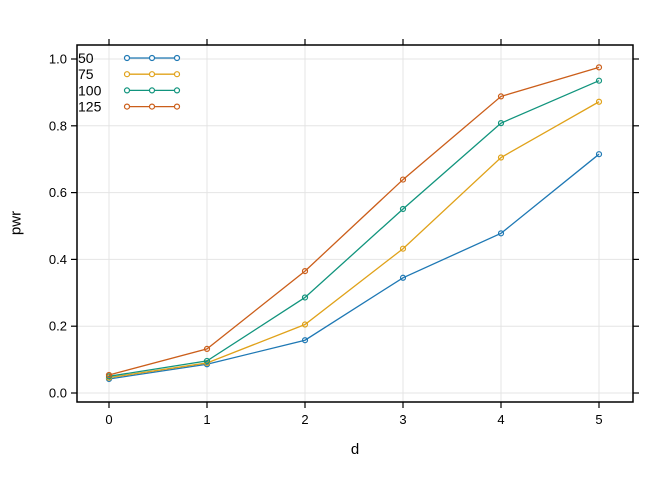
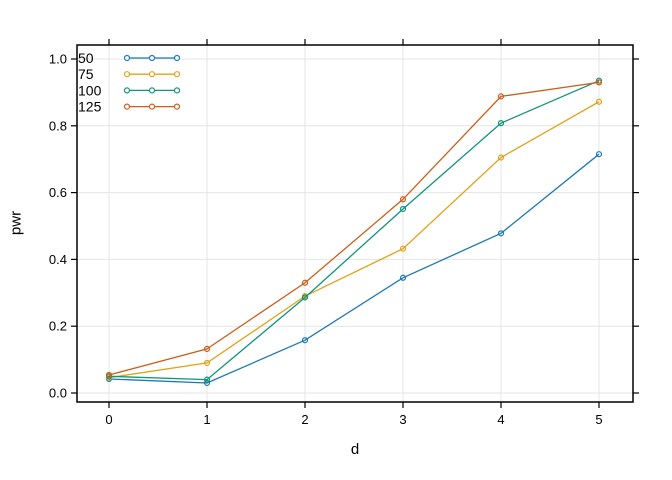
50/1: 0.09 -> 0.03
100/1: 0.10 -> 0.04
75/2: 0.20 -> 0.29
125/2: 0.36 -> 0.33
125/3: 0.64 -> 0.58
125/5: 0.97 -> 0.93
